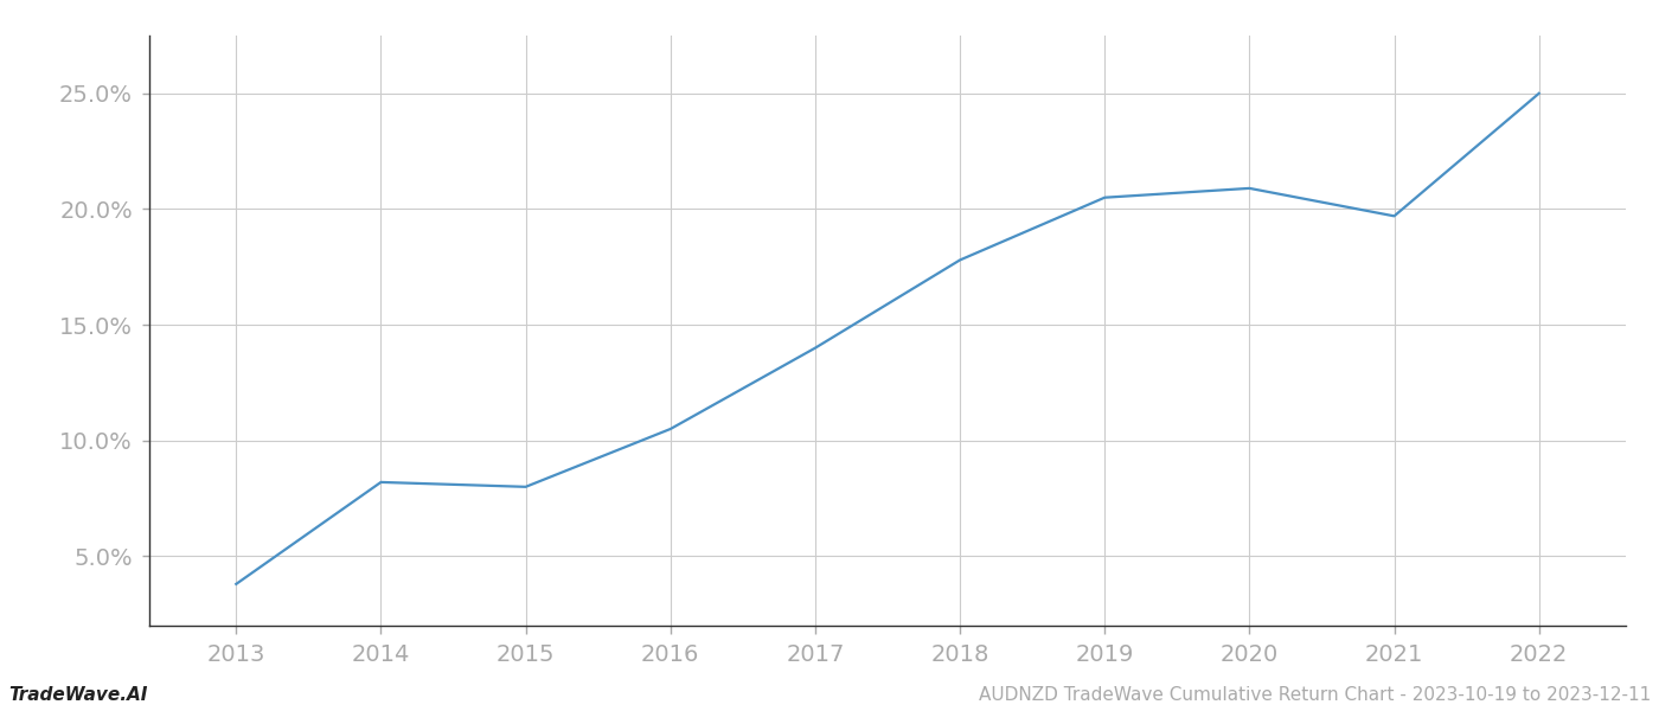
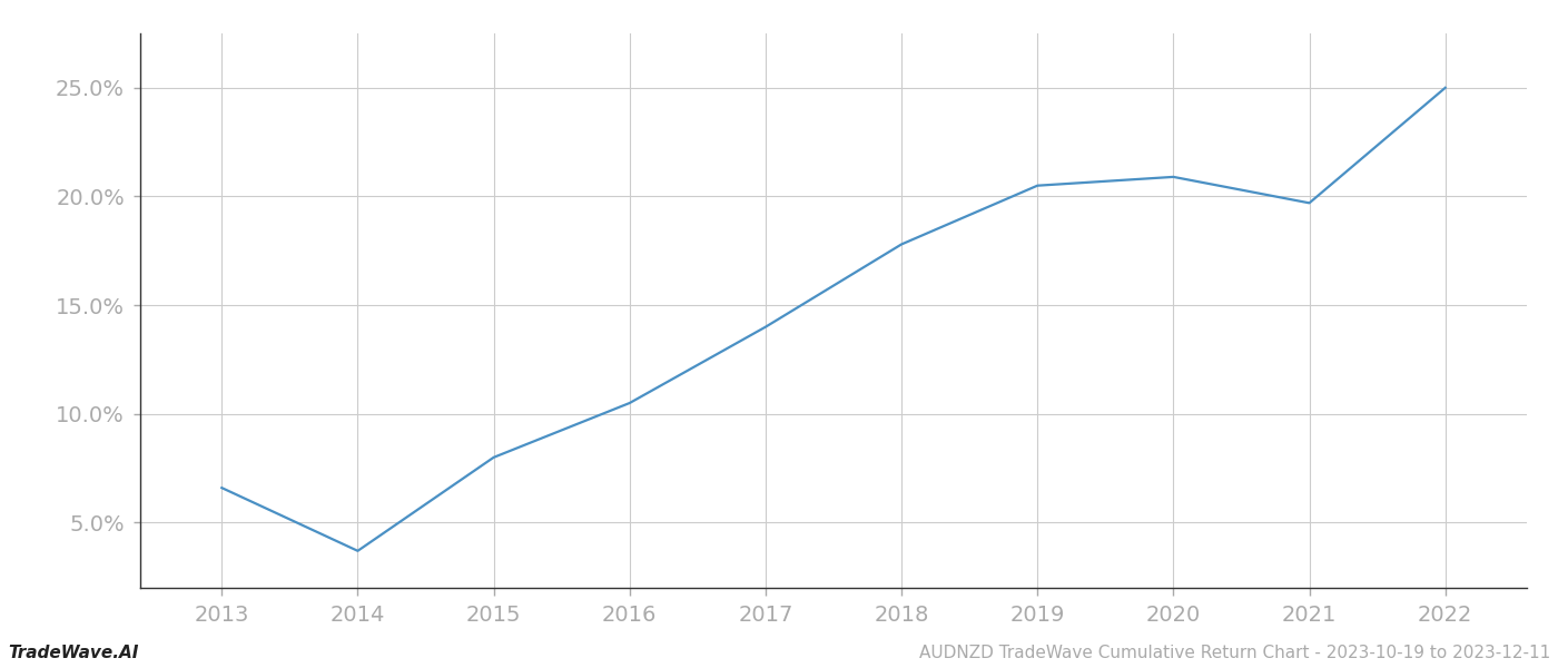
2013: 3.8% -> 6.6%
2014: 8.2% -> 3.7%
